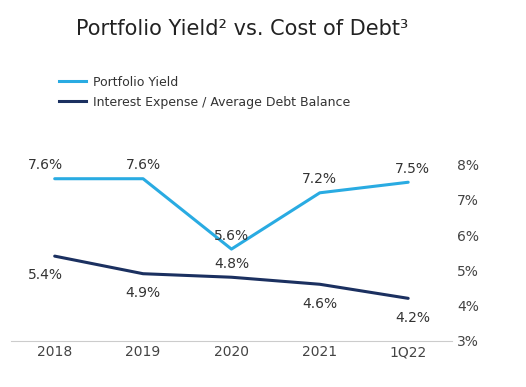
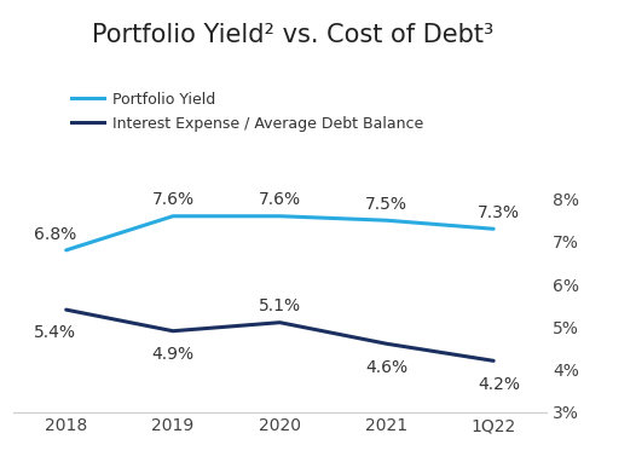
Portfolio Yield/2018: 7.6% -> 6.8%
Portfolio Yield/2020: 5.6% -> 7.6%
Interest Expense / Average Debt Balance/2020: 4.8% -> 5.1%
Portfolio Yield/2021: 7.2% -> 7.5%
Portfolio Yield/1Q22: 7.5% -> 7.3%
